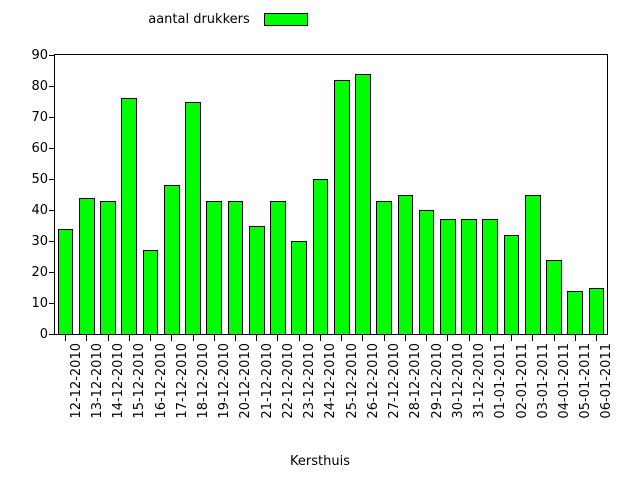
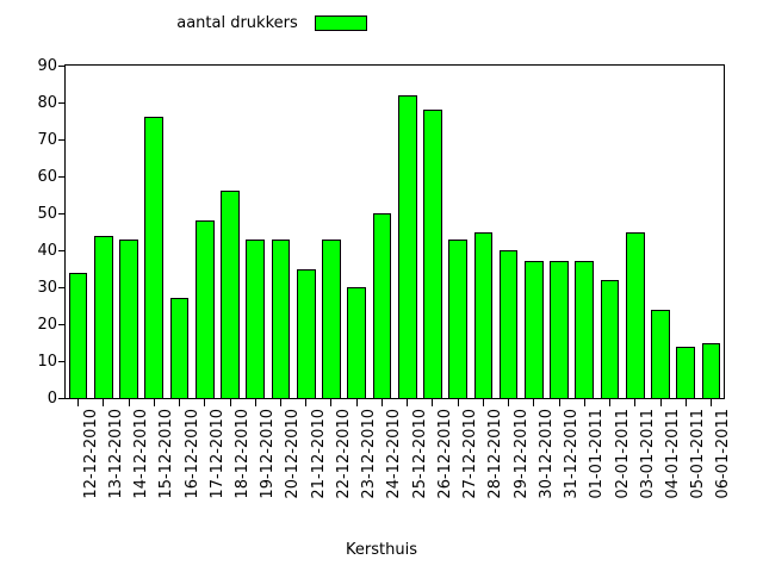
18-12-2010: 75 -> 56
26-12-2010: 84 -> 78
